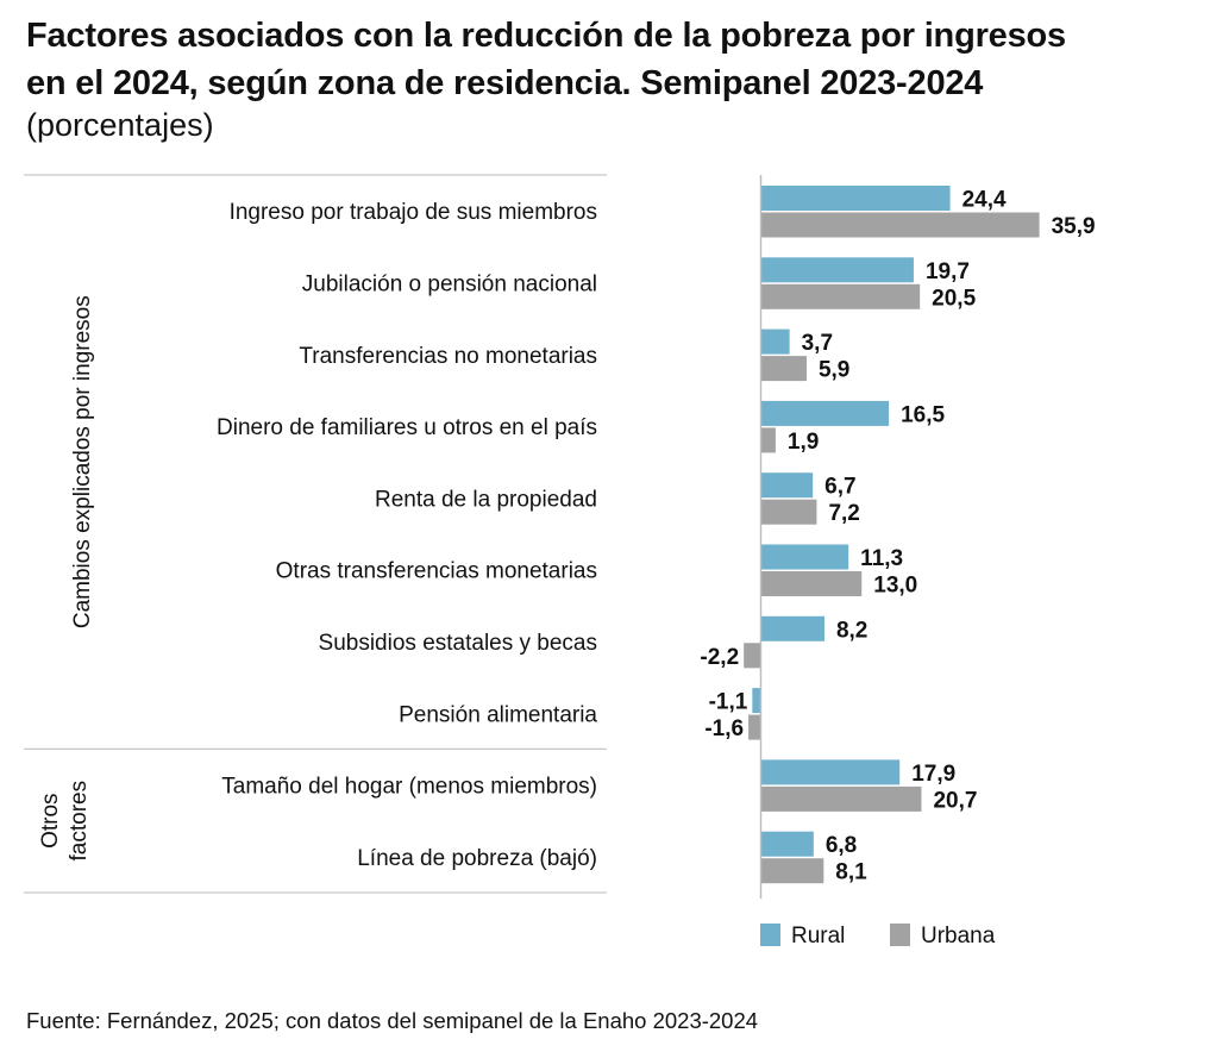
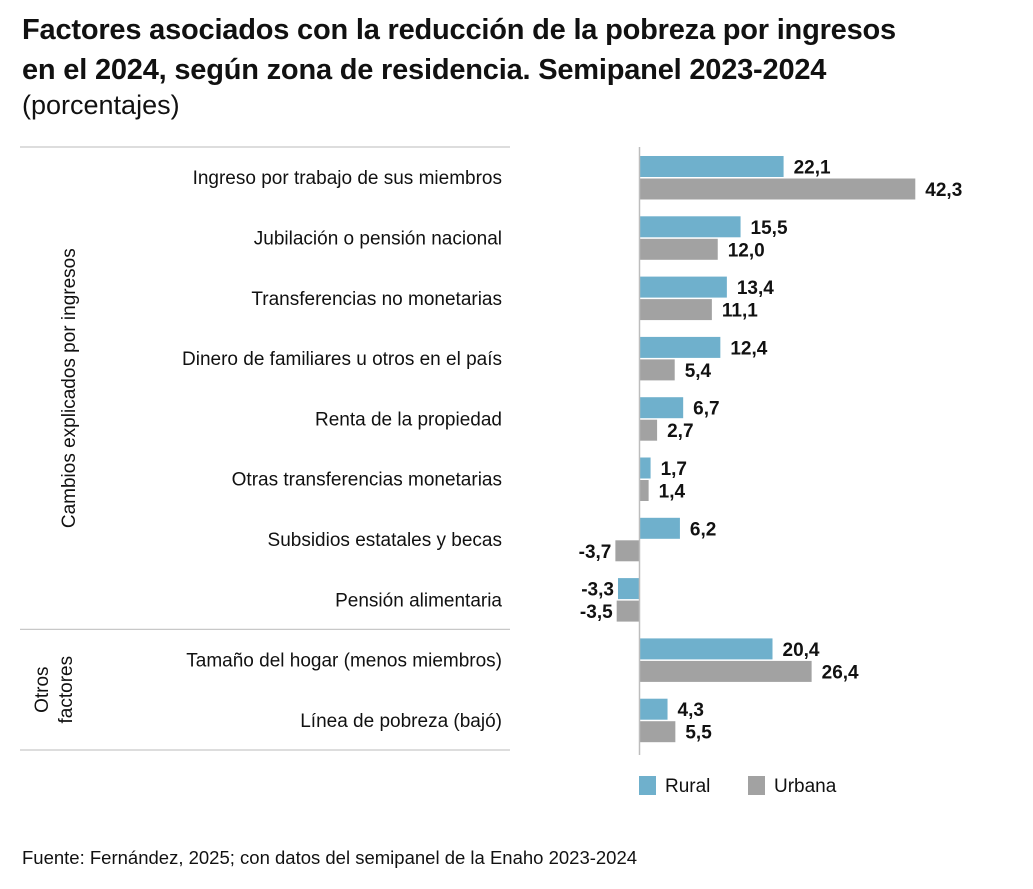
Rural/Ingreso por trabajo de sus miembros: 24,4 -> 22,1
Urbana/Ingreso por trabajo de sus miembros: 35,9 -> 42,3
Rural/Jubilación o pensión nacional: 19,7 -> 15,5
Urbana/Jubilación o pensión nacional: 20,5 -> 12,0
Rural/Transferencias no monetarias: 3,7 -> 13,4
Urbana/Transferencias no monetarias: 5,9 -> 11,1
Rural/Dinero de familiares u otros en el país: 16,5 -> 12,4
Urbana/Dinero de familiares u otros en el país: 1,9 -> 5,4
Urbana/Renta de la propiedad: 7,2 -> 2,7
Rural/Otras transferencias monetarias: 11,3 -> 1,7
Urbana/Otras transferencias monetarias: 13,0 -> 1,4
Rural/Subsidios estatales y becas: 8,2 -> 6,2
Urbana/Subsidios estatales y becas: -2,2 -> -3,7
Rural/Pensión alimentaria: -1,1 -> -3,3
Urbana/Pensión alimentaria: -1,6 -> -3,5
Rural/Tamaño del hogar (menos miembros): 17,9 -> 20,4
Urbana/Tamaño del hogar (menos miembros): 20,7 -> 26,4
Rural/Línea de pobreza (bajó): 6,8 -> 4,3
Urbana/Línea de pobreza (bajó): 8,1 -> 5,5
